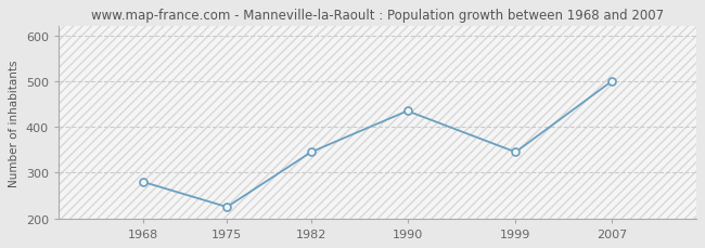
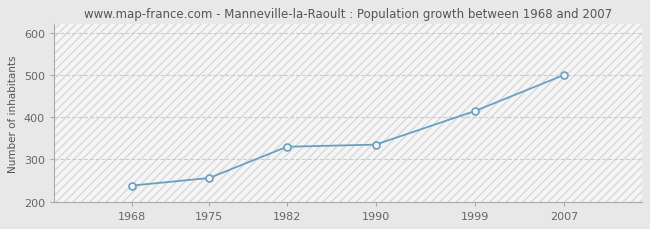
1968: 280 -> 238
1975: 225 -> 256
1982: 345 -> 330
1990: 435 -> 335
1999: 345 -> 415
